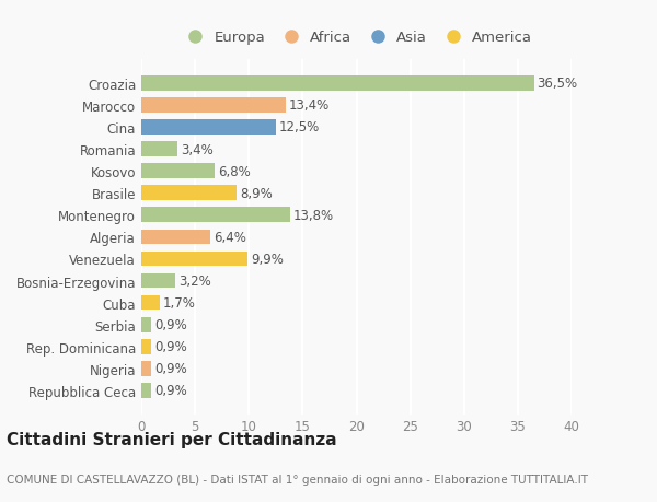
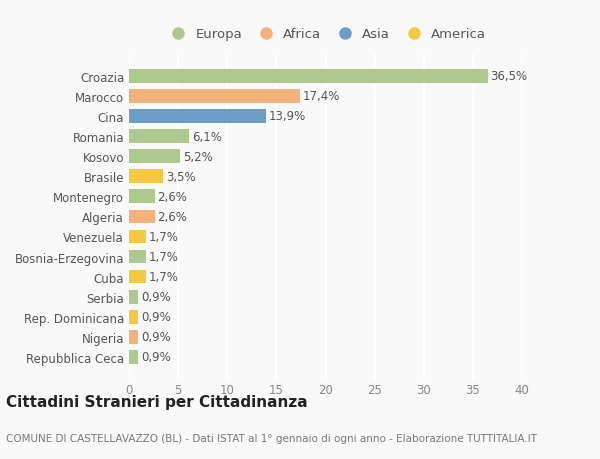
Marocco: 13,4% -> 17,4%
Cina: 12,5% -> 13,9%
Romania: 3,4% -> 6,1%
Kosovo: 6,8% -> 5,2%
Brasile: 8,9% -> 3,5%
Montenegro: 13,8% -> 2,6%
Algeria: 6,4% -> 2,6%
Venezuela: 9,9% -> 1,7%
Bosnia-Erzegovina: 3,2% -> 1,7%
